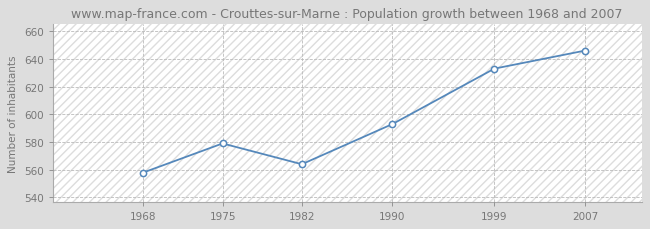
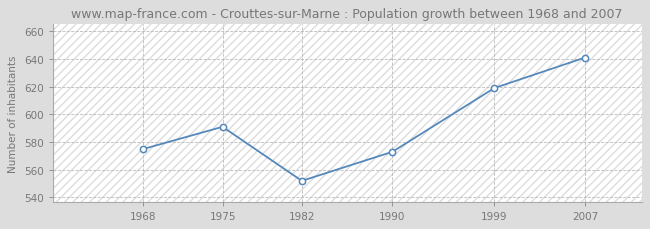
1968: 558 -> 575
1975: 579 -> 591
1982: 564 -> 552
1990: 593 -> 573
1999: 633 -> 619
2007: 646 -> 641
